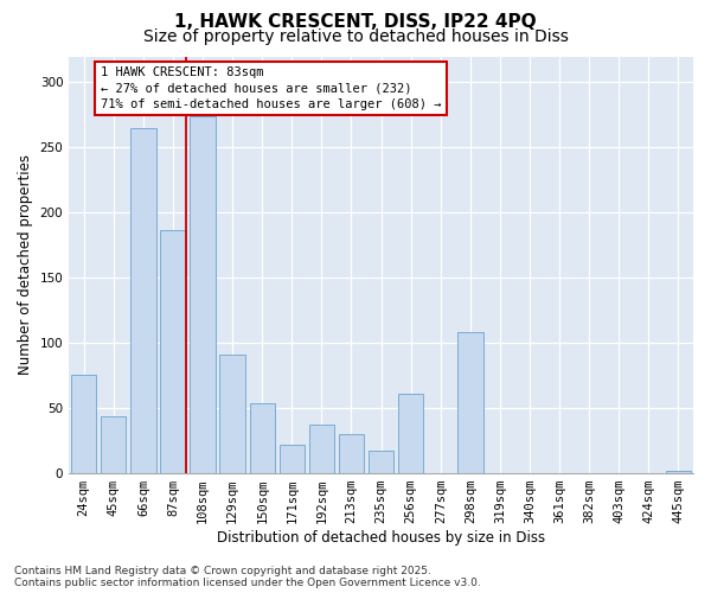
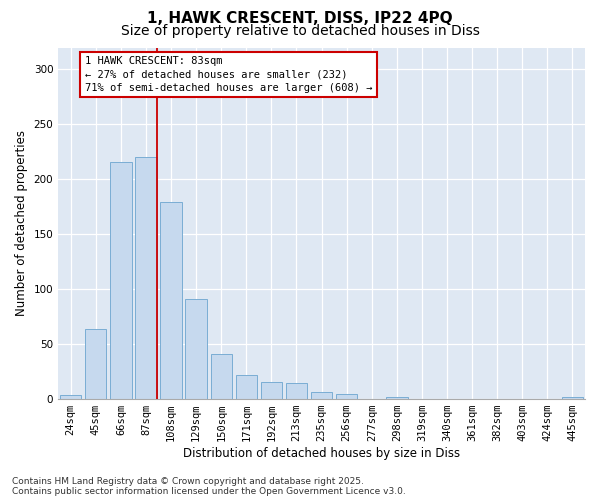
24sqm: 76 -> 4
45sqm: 44 -> 64
66sqm: 265 -> 216
87sqm: 187 -> 220
108sqm: 274 -> 179
150sqm: 54 -> 41
192sqm: 37 -> 16
213sqm: 30 -> 15
235sqm: 17 -> 6
256sqm: 61 -> 5
298sqm: 108 -> 2
